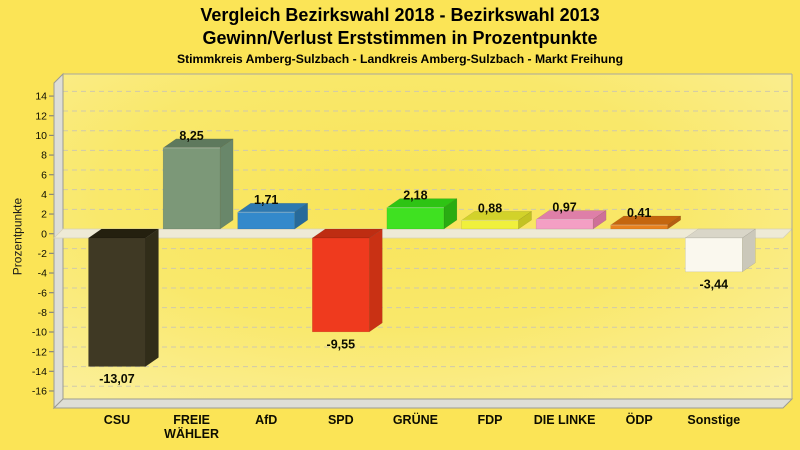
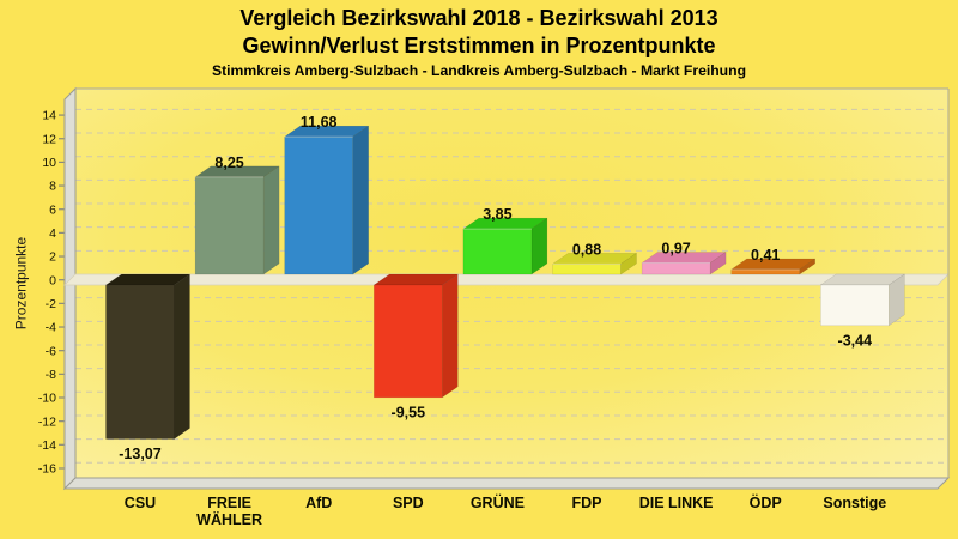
AfD: 1,71 -> 11,68
GRÜNE: 2,18 -> 3,85
